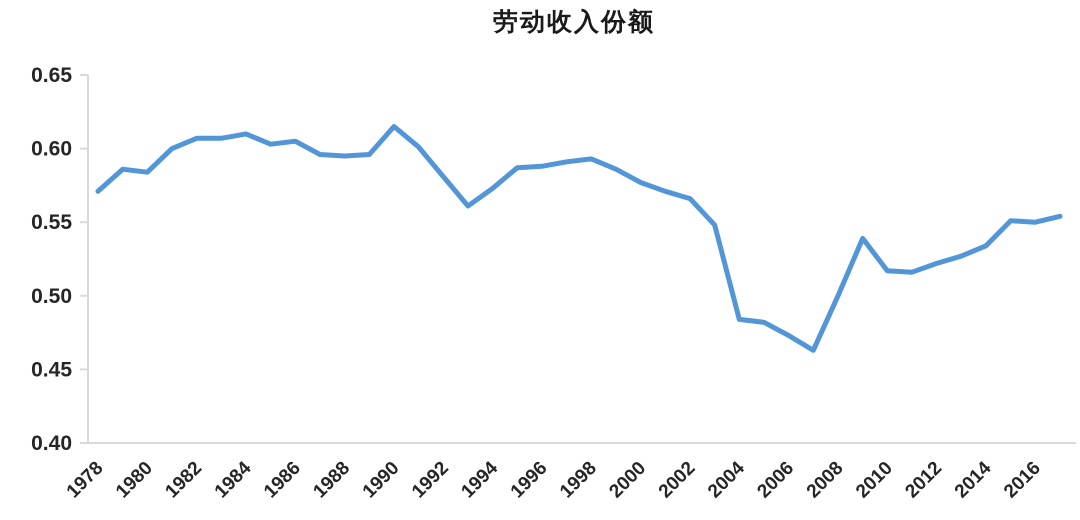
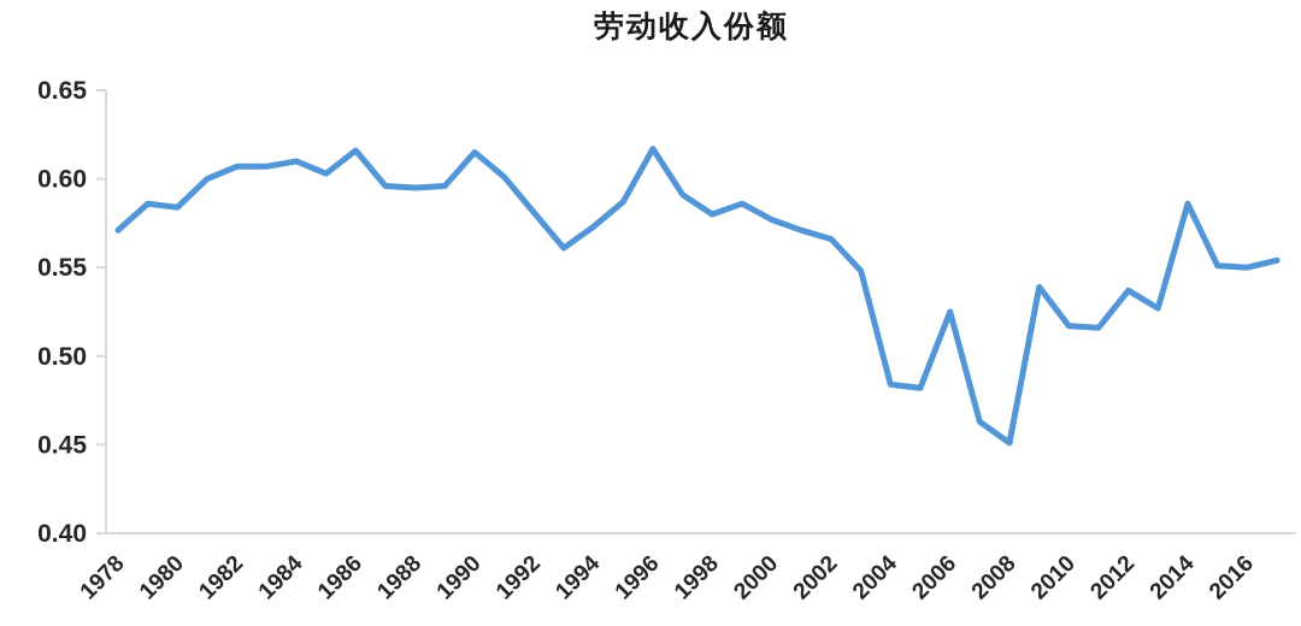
1986: 0.605 -> 0.616
1996: 0.588 -> 0.617
1998: 0.593 -> 0.580
2006: 0.473 -> 0.525
2008: 0.500 -> 0.451
2012: 0.522 -> 0.537
2014: 0.534 -> 0.586
